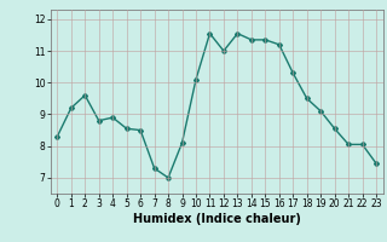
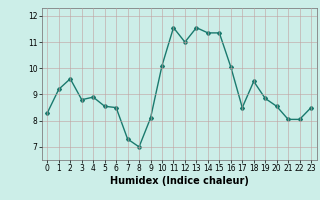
16: 11.20 -> 10.05
17: 10.30 -> 8.50
19: 9.10 -> 8.85
23: 7.45 -> 8.50
